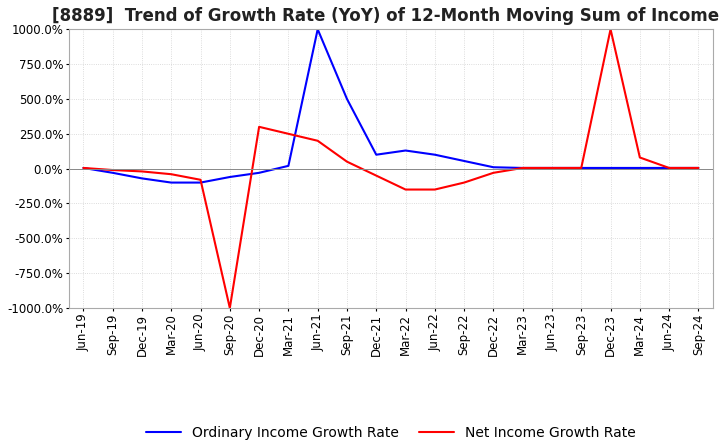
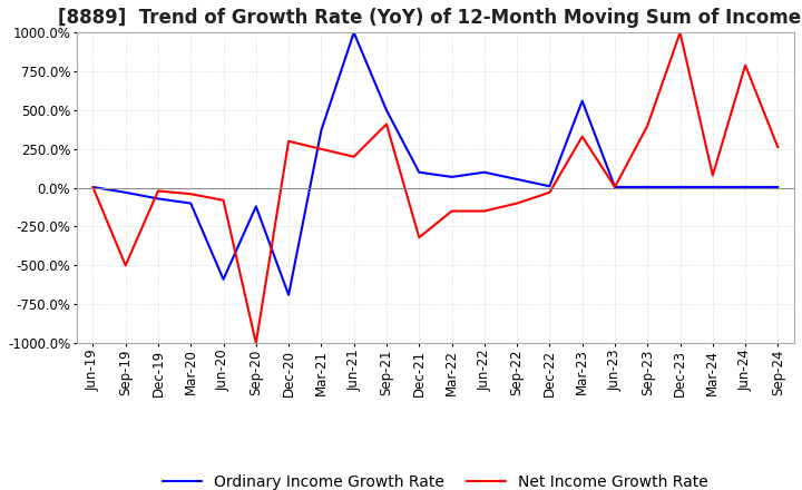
Net Income Growth Rate/Sep-19: -10% -> -500%
Ordinary Income Growth Rate/Jun-20: -100% -> -590%
Ordinary Income Growth Rate/Sep-20: -60% -> -120%
Ordinary Income Growth Rate/Dec-20: -30% -> -690%
Ordinary Income Growth Rate/Mar-21: 20% -> 370%
Net Income Growth Rate/Sep-21: 50% -> 410%
Net Income Growth Rate/Dec-21: -50% -> -320%
Ordinary Income Growth Rate/Mar-22: 130% -> 70%
Ordinary Income Growth Rate/Mar-23: 0% -> 560%
Net Income Growth Rate/Mar-23: 0% -> 330%
Net Income Growth Rate/Sep-23: 0% -> 400%
Net Income Growth Rate/Jun-24: 0% -> 790%
Net Income Growth Rate/Sep-24: 0% -> 260%
